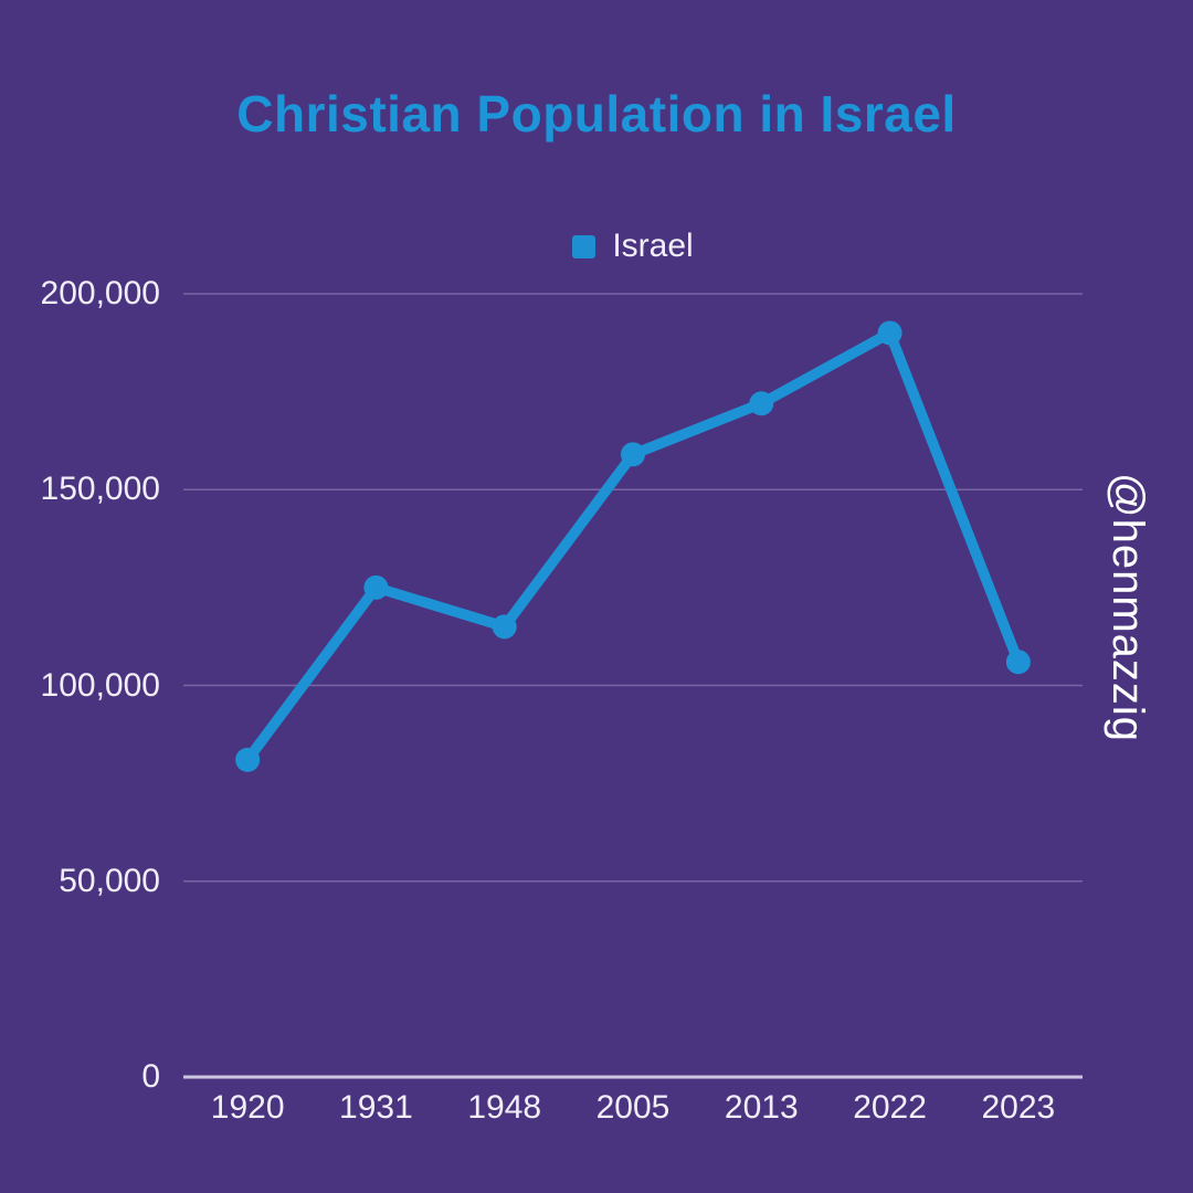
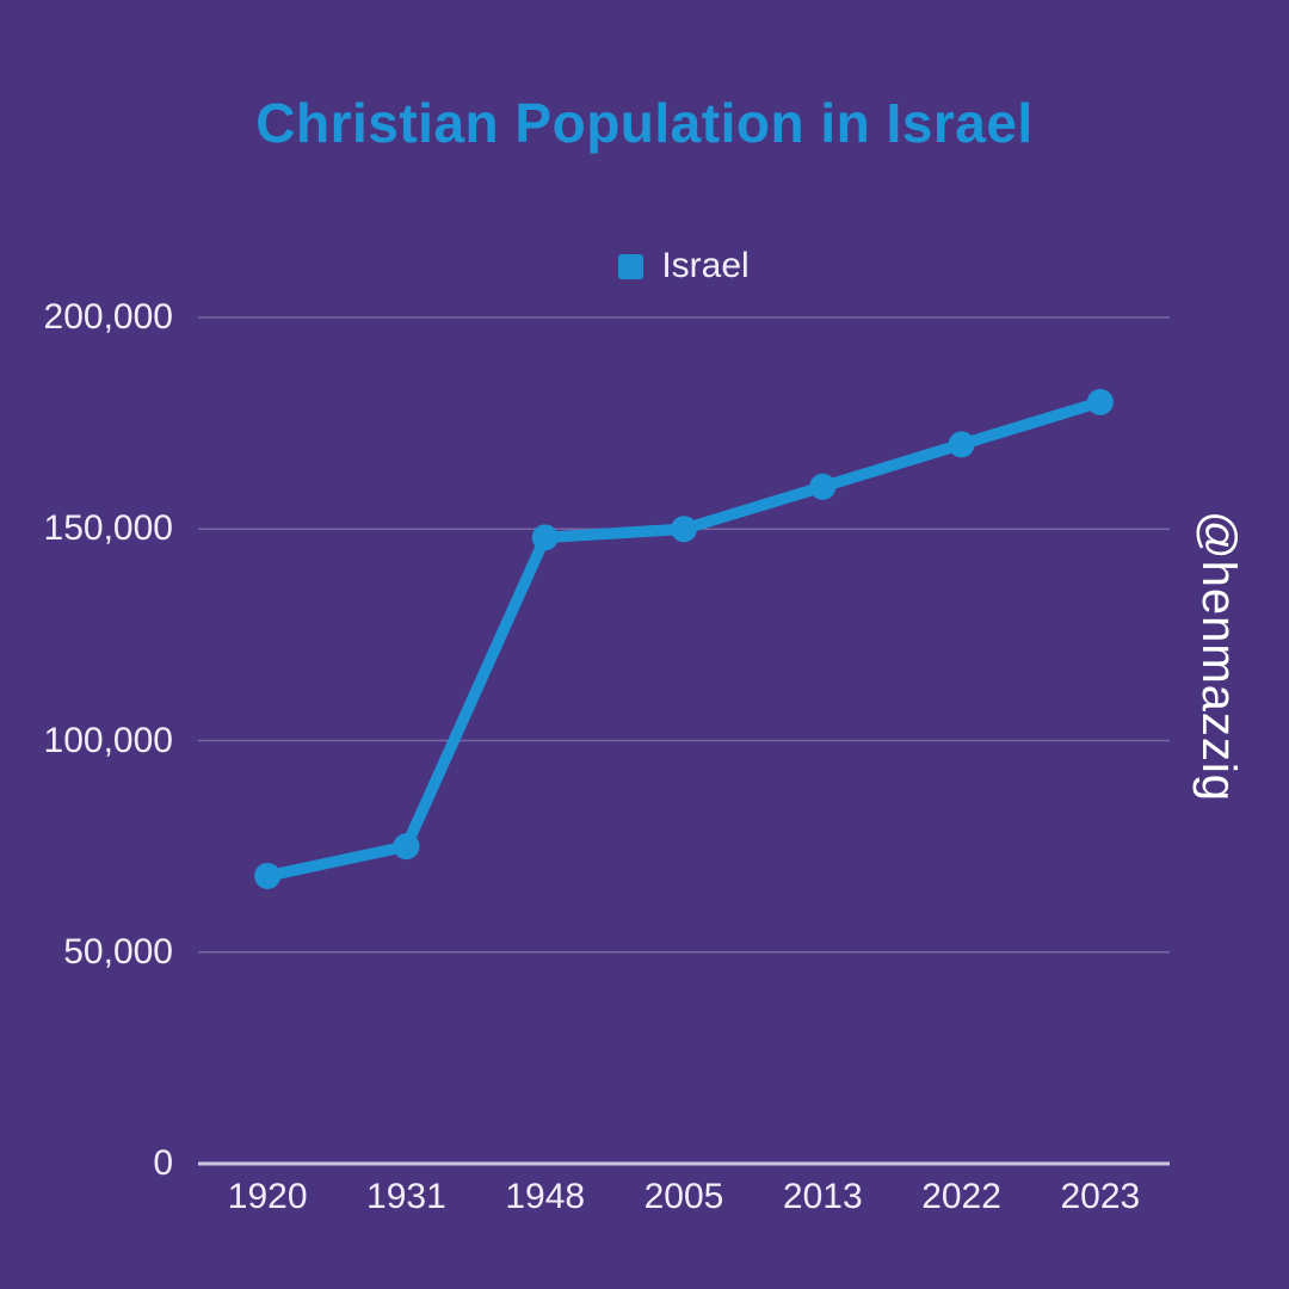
1920: 81000 -> 68000
1931: 125000 -> 75000
1948: 115000 -> 148000
2005: 159000 -> 150000
2013: 172000 -> 160000
2022: 190000 -> 170000
2023: 106000 -> 180000
